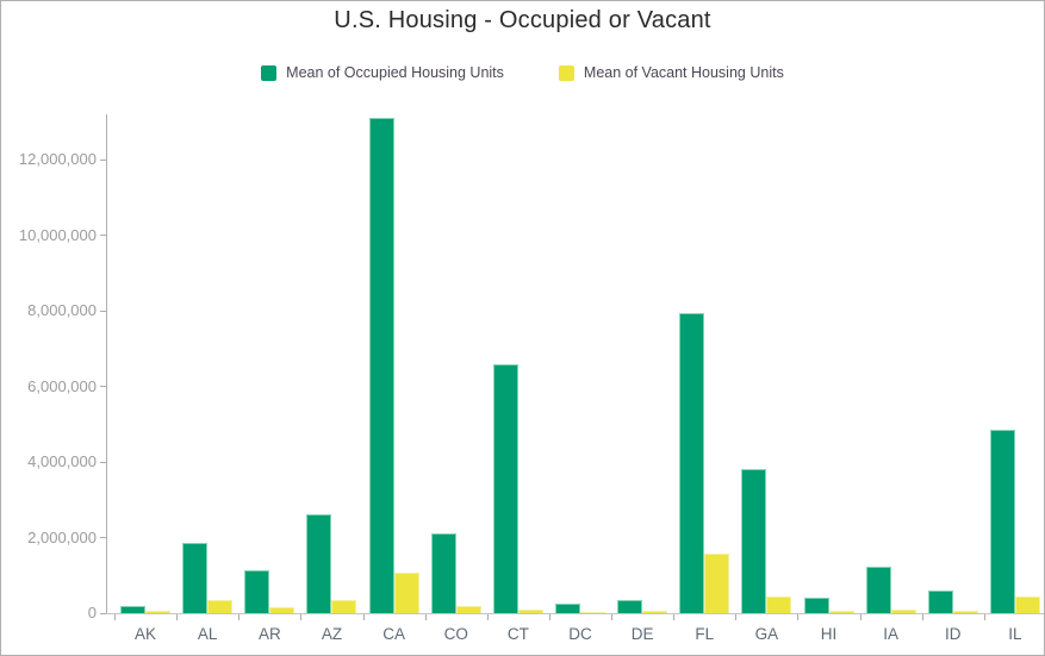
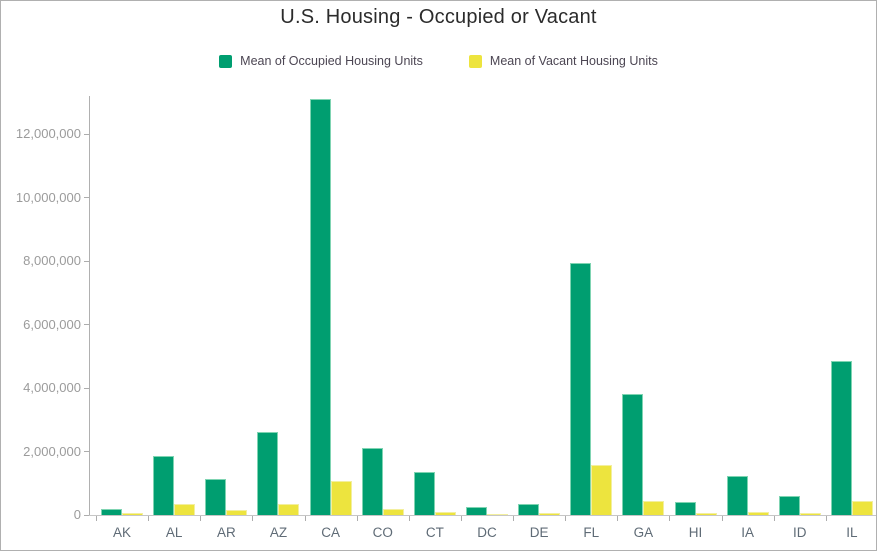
Mean of Occupied Housing Units/CT: 6600000 -> 1400000
